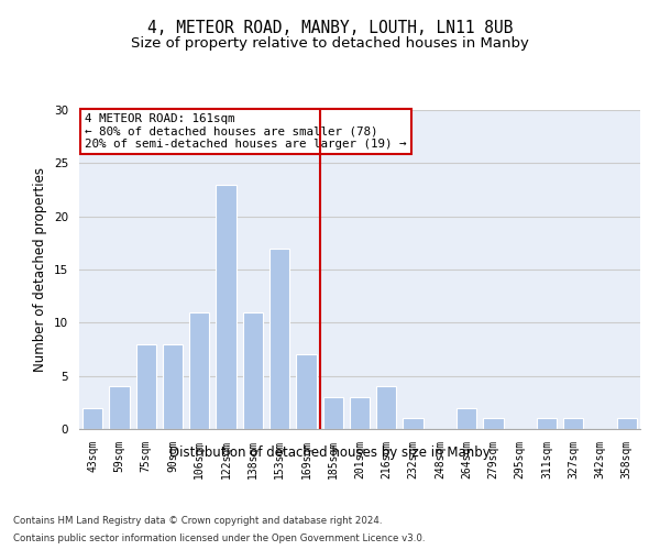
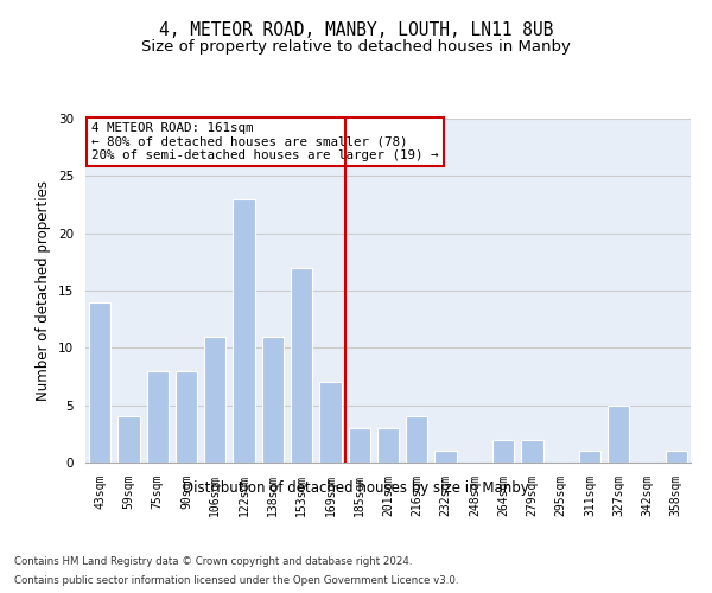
43sqm: 2 -> 14
279sqm: 1 -> 2
327sqm: 1 -> 5
